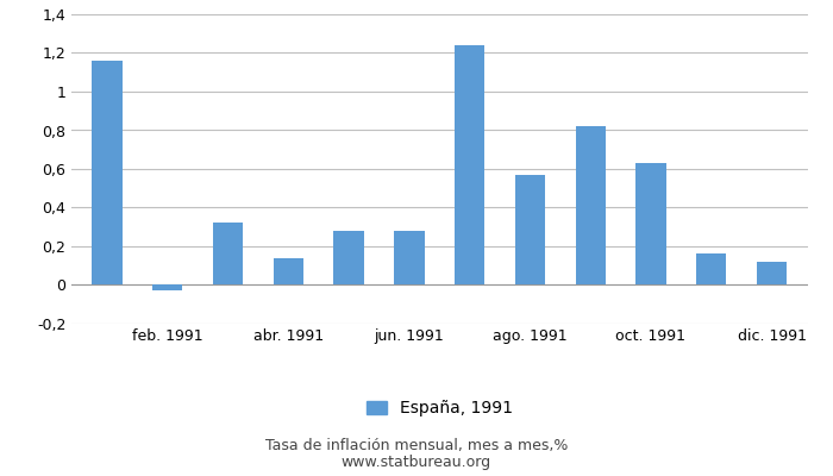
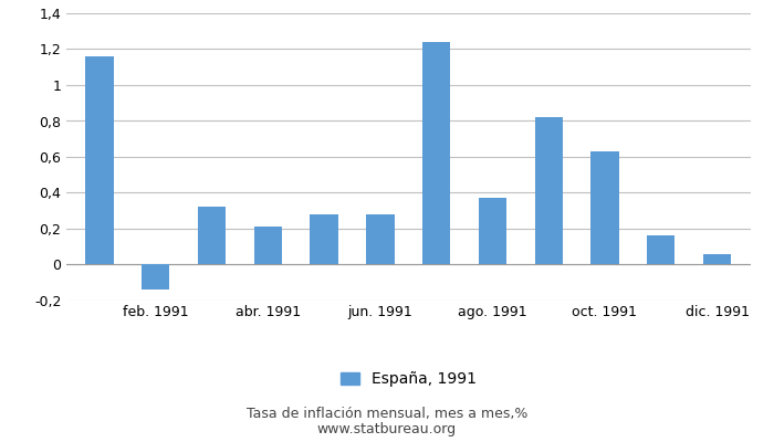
feb. 1991: -0,03 -> -0,14
abr. 1991: 0,14 -> 0,21
ago. 1991: 0,57 -> 0,37
dic. 1991: 0,12 -> 0,06
